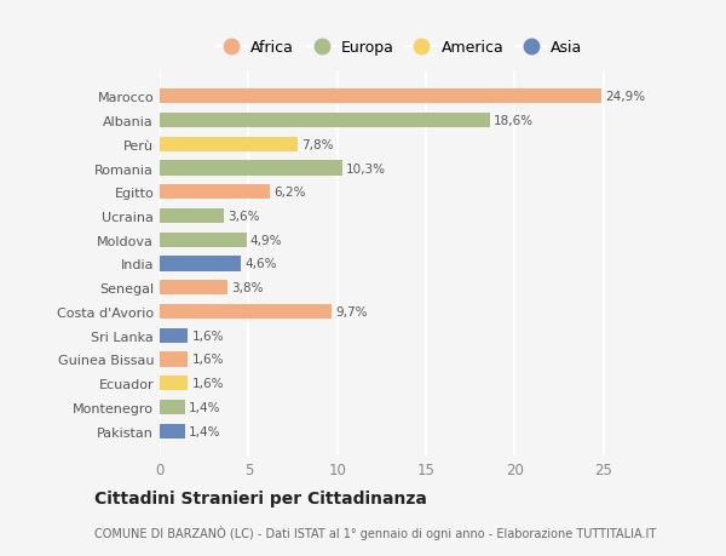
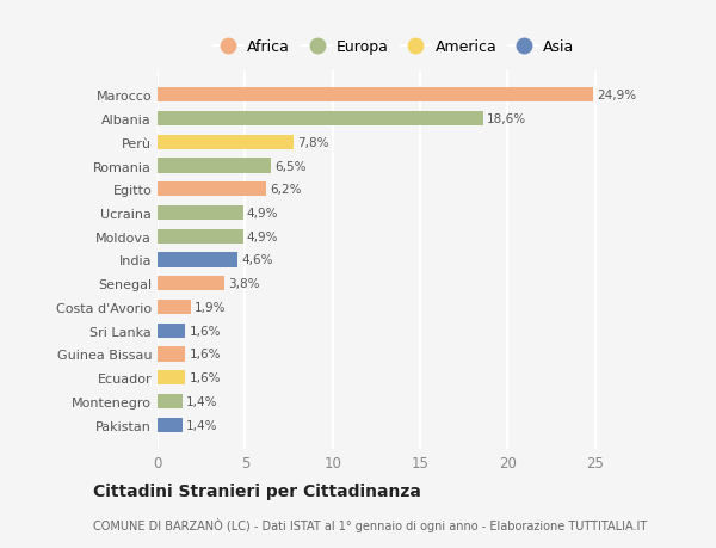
Romania: 10,3% -> 6,5%
Ucraina: 3,6% -> 4,9%
Costa d'Avorio: 9,7% -> 1,9%
